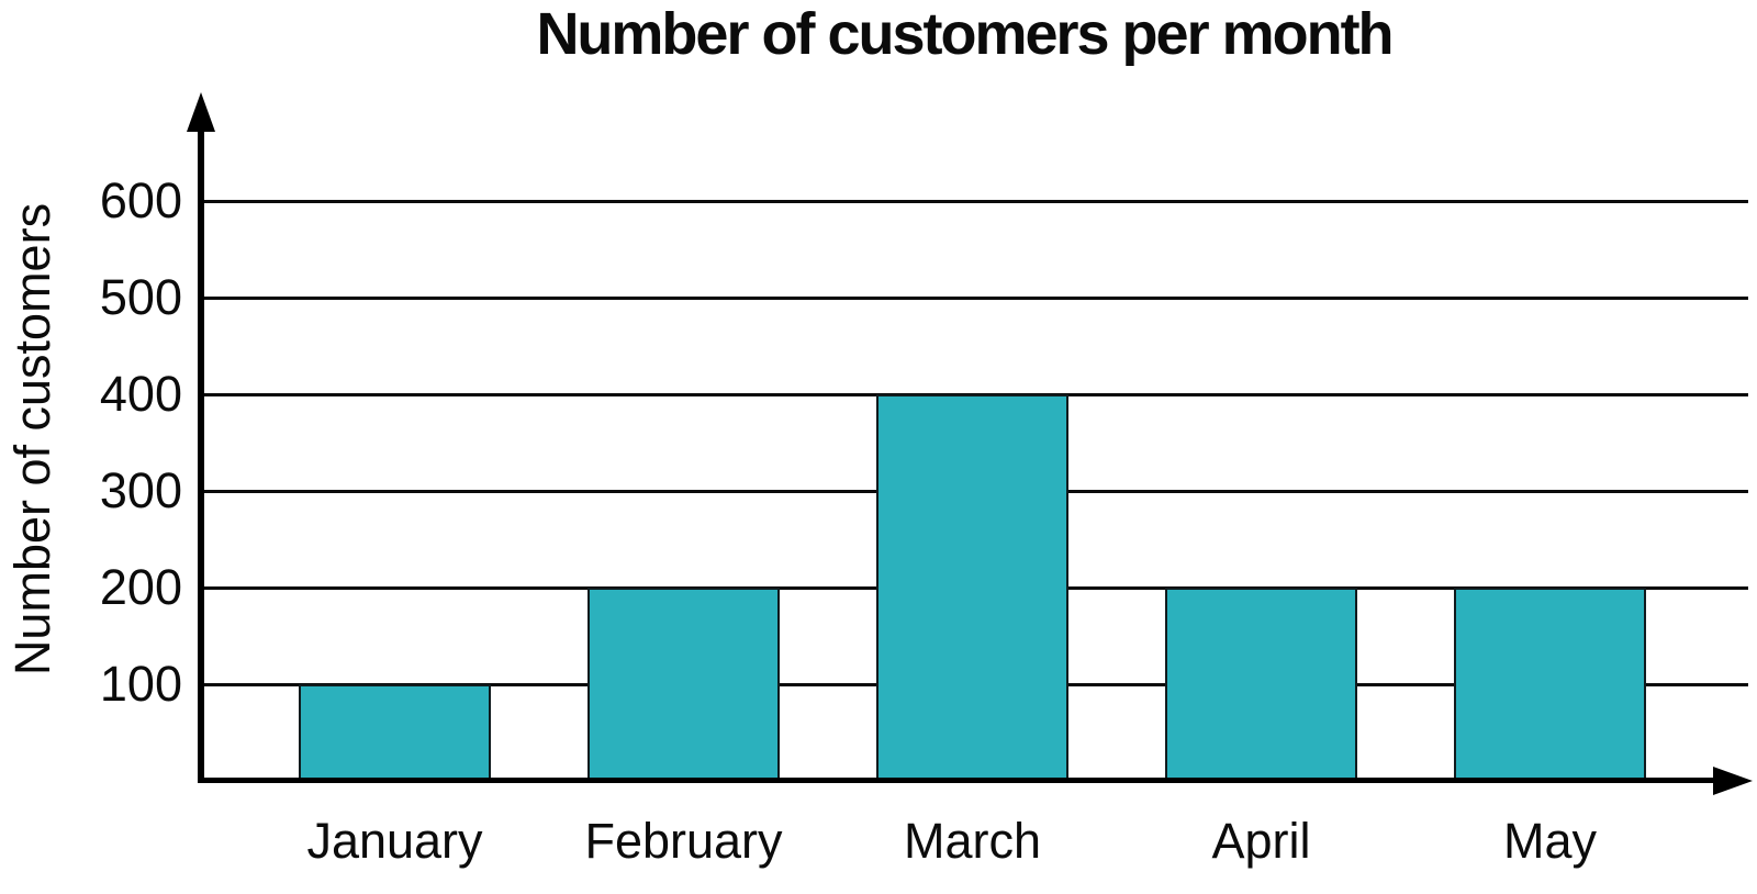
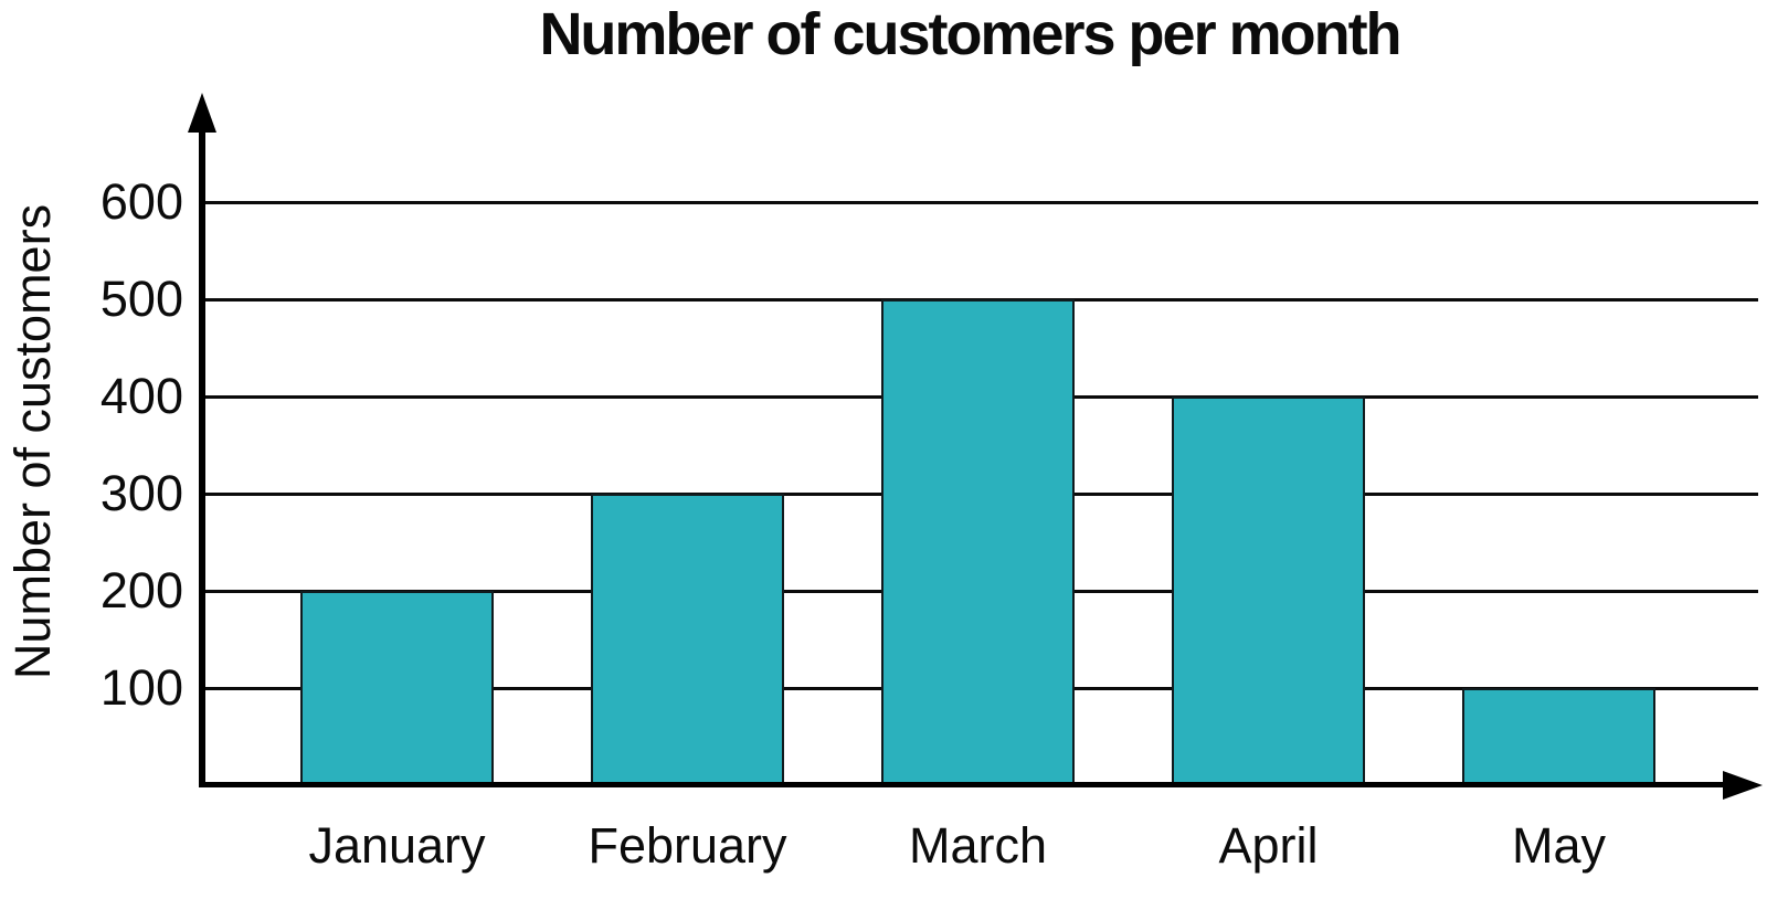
January: 100 -> 200
February: 200 -> 300
March: 400 -> 500
April: 200 -> 400
May: 200 -> 100
